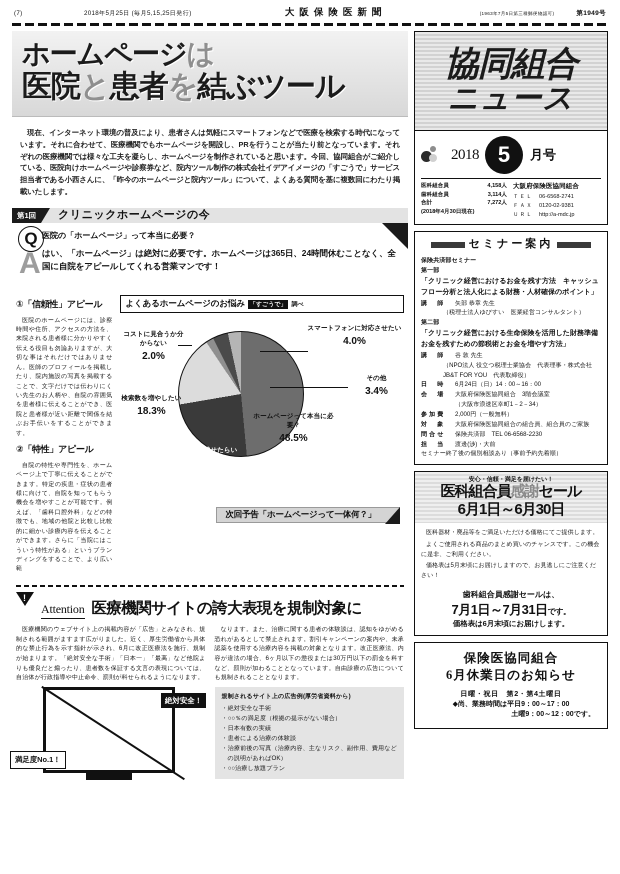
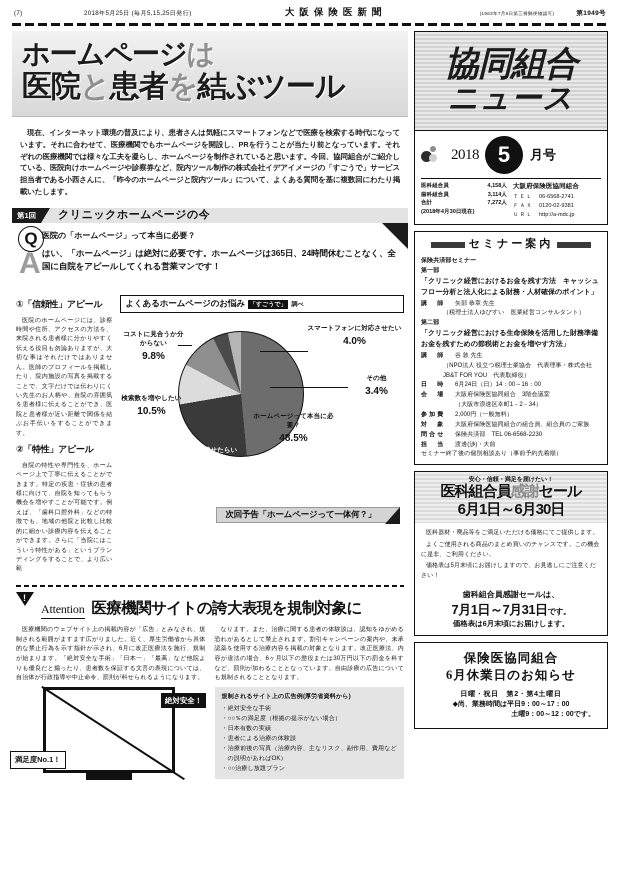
検索数を増やしたい: 18.3% -> 10.5%
コストに見合うか分からない: 2.0% -> 9.8%
